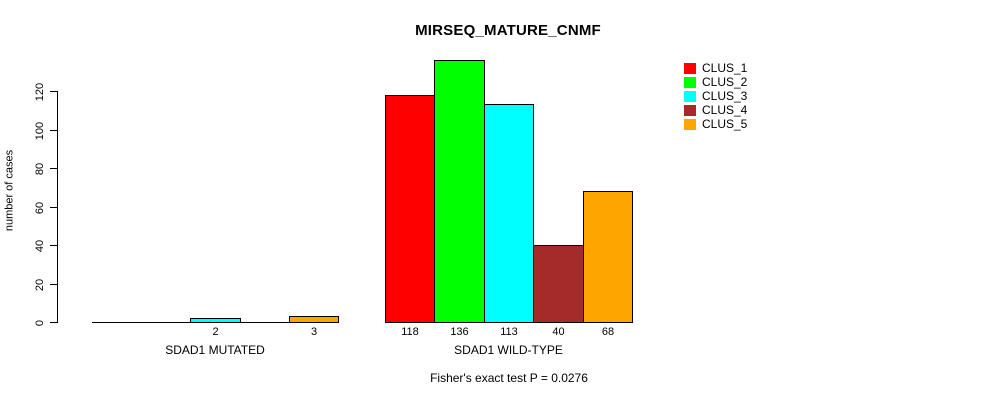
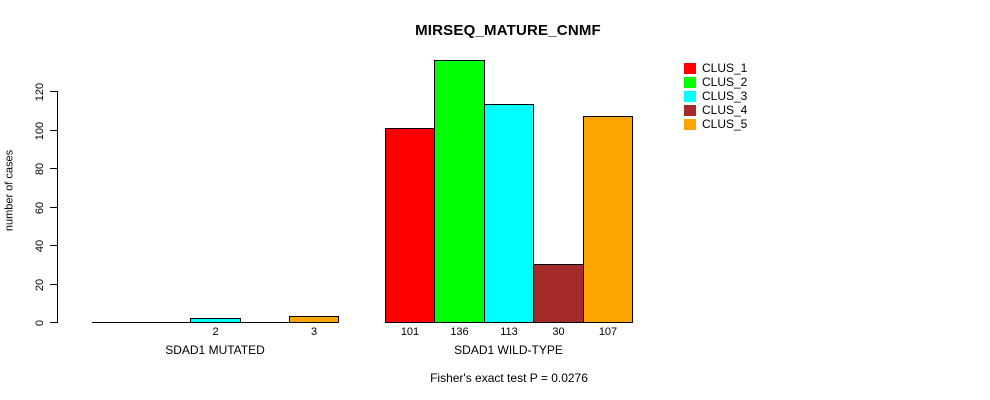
CLUS_1/SDAD1 WILD-TYPE: 118 -> 101
CLUS_4/SDAD1 WILD-TYPE: 40 -> 30
CLUS_5/SDAD1 WILD-TYPE: 68 -> 107
